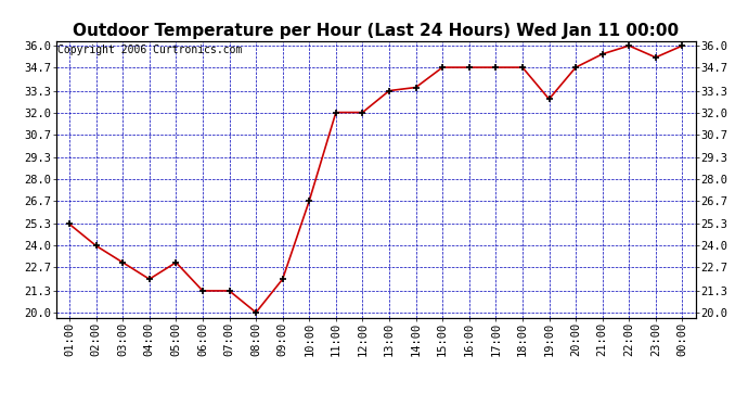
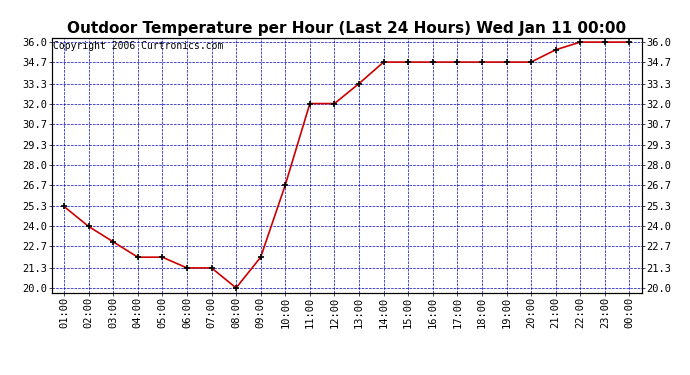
05:00: 23.0 -> 22.0
14:00: 33.5 -> 34.7
19:00: 32.8 -> 34.7
23:00: 35.3 -> 36.0
